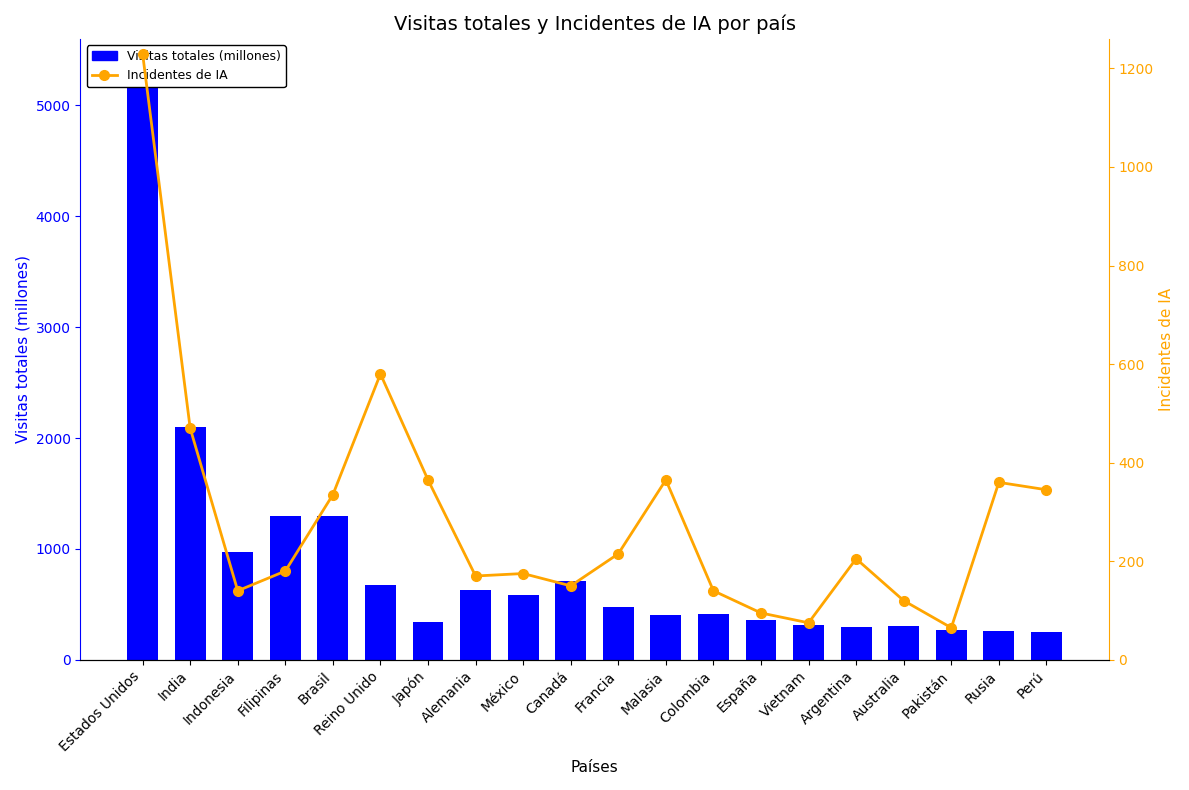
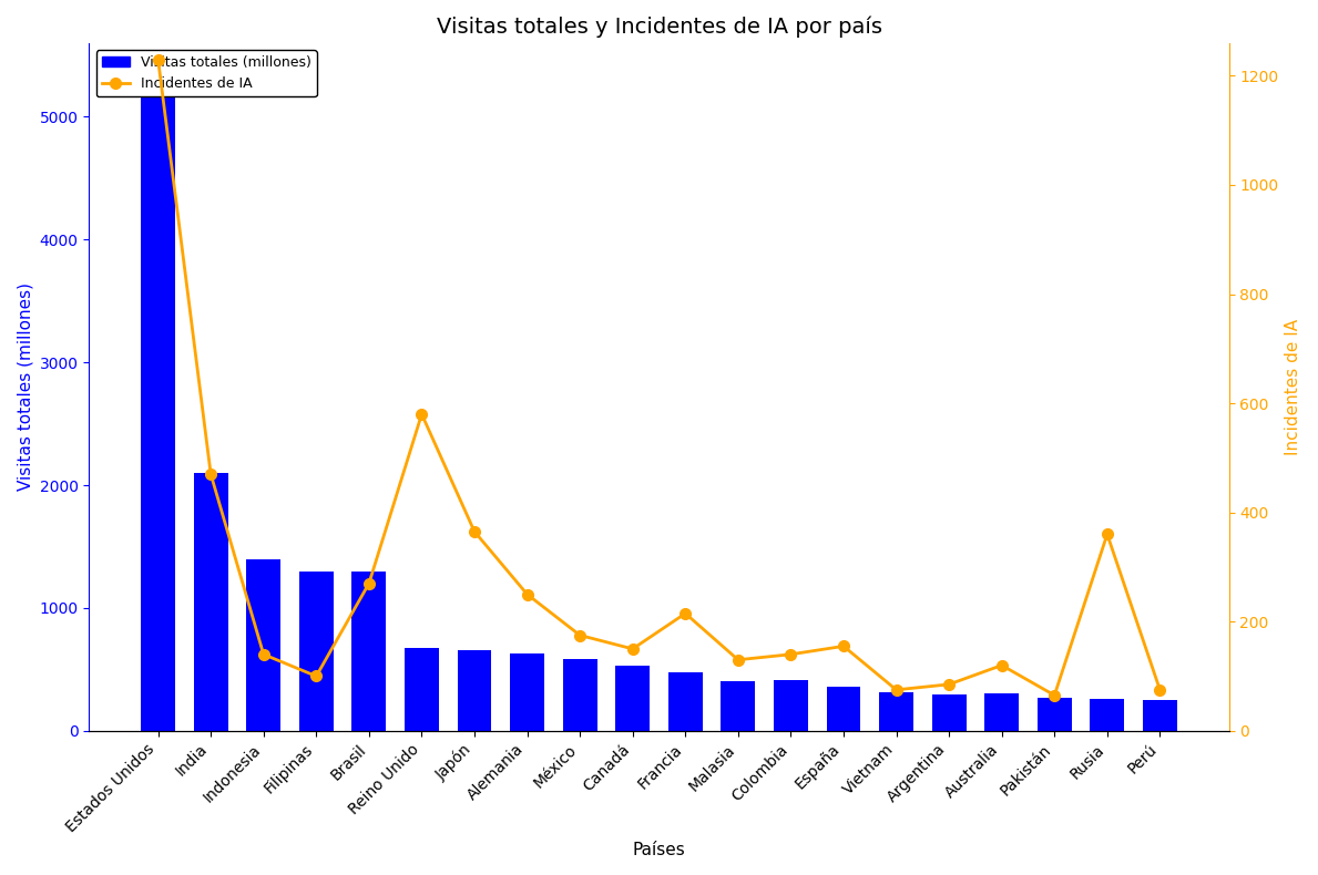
Visitas totales (millones)/Indonesia: 970 -> 1400
Incidentes de IA/Filipinas: 180 -> 100
Incidentes de IA/Brasil: 335 -> 270
Visitas totales (millones)/Japón: 340 -> 660
Incidentes de IA/Alemania: 170 -> 250
Visitas totales (millones)/Canadá: 710 -> 530
Incidentes de IA/Malasia: 365 -> 130
Incidentes de IA/España: 95 -> 155
Incidentes de IA/Argentina: 205 -> 85
Incidentes de IA/Perú: 345 -> 75
